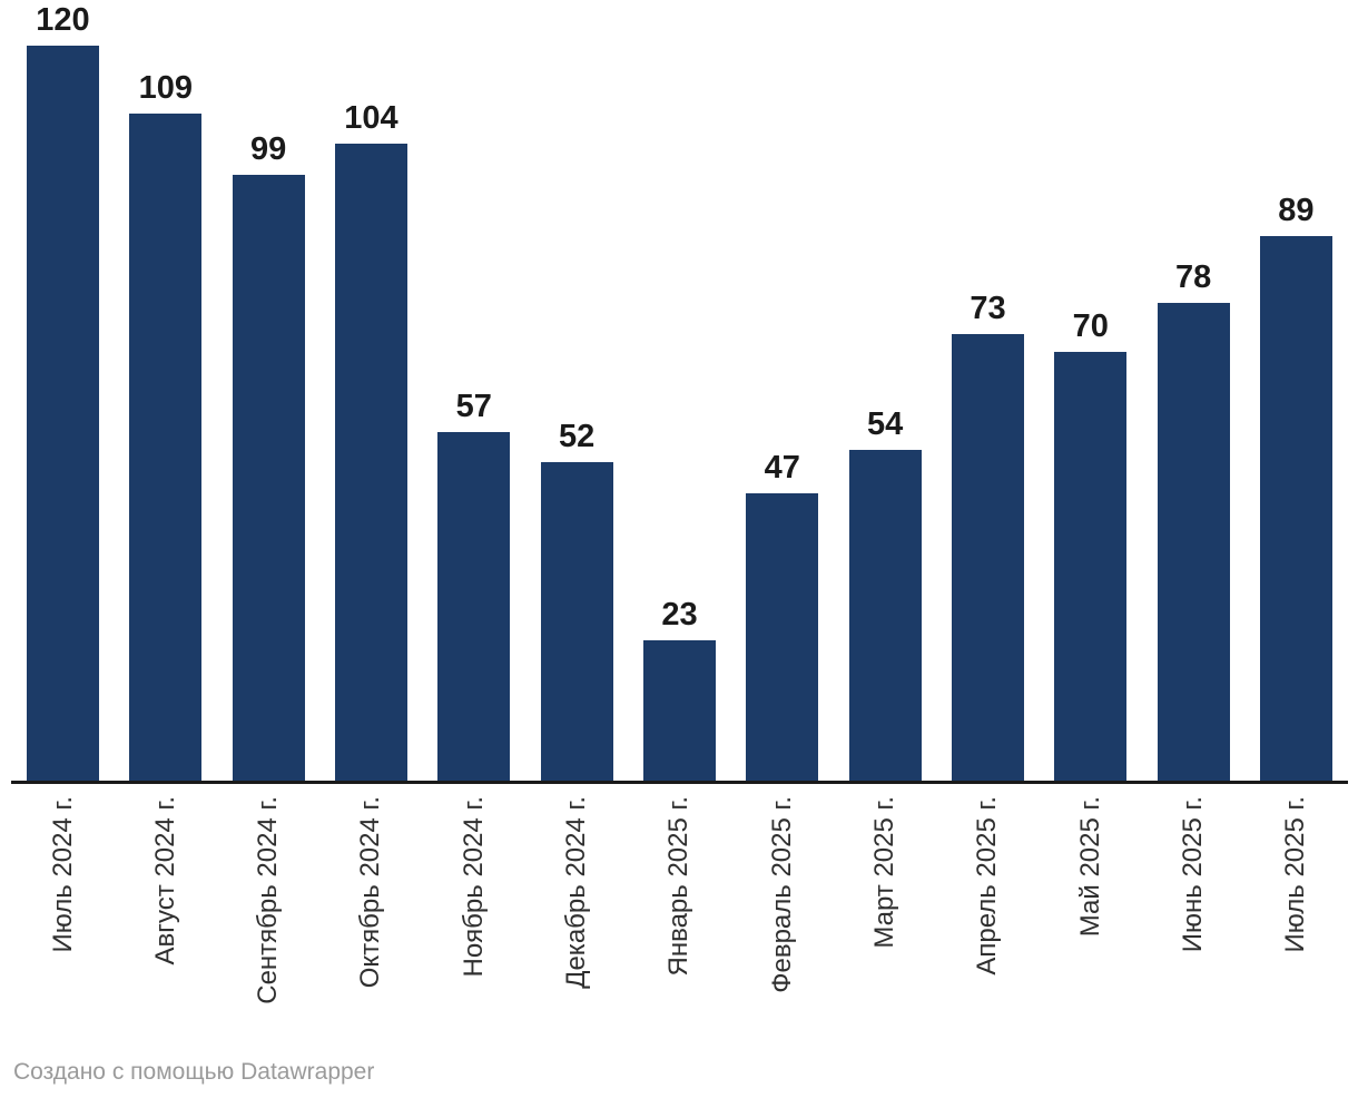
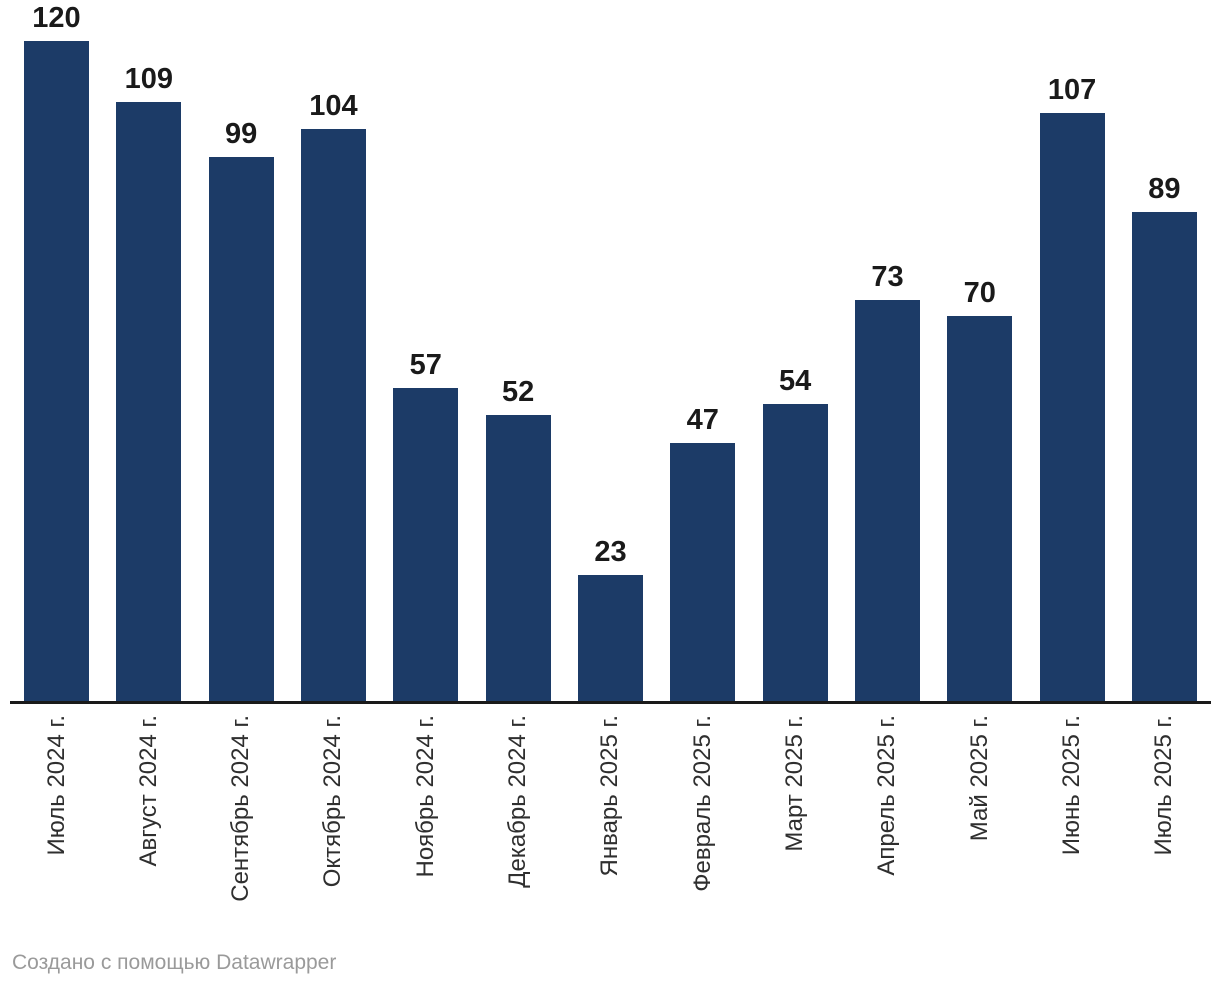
Июнь 2025 г.: 78 -> 107
